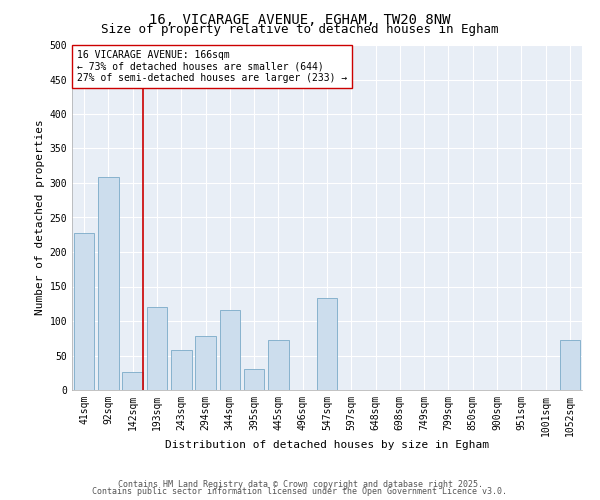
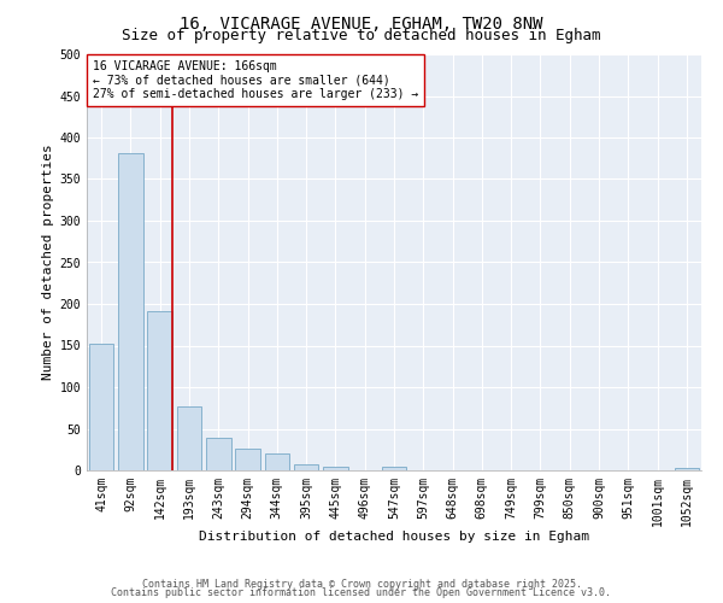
41sqm: 228 -> 152
92sqm: 308 -> 381
142sqm: 26 -> 191
193sqm: 120 -> 77
243sqm: 58 -> 39
294sqm: 78 -> 26
344sqm: 116 -> 20
395sqm: 30 -> 7
445sqm: 72 -> 5
547sqm: 134 -> 4
1052sqm: 72 -> 3
